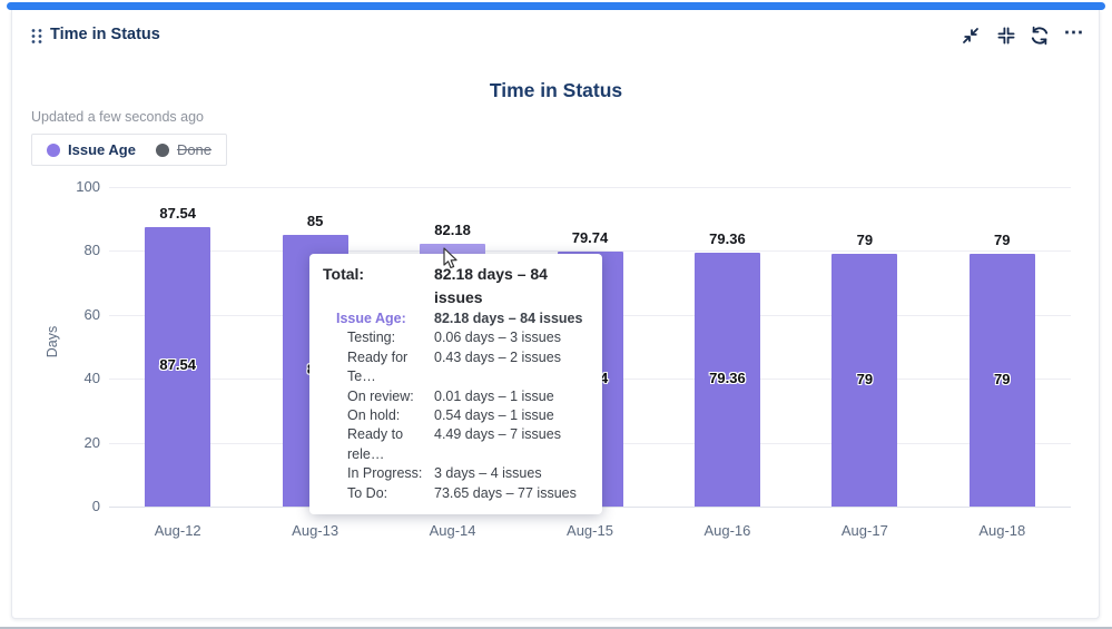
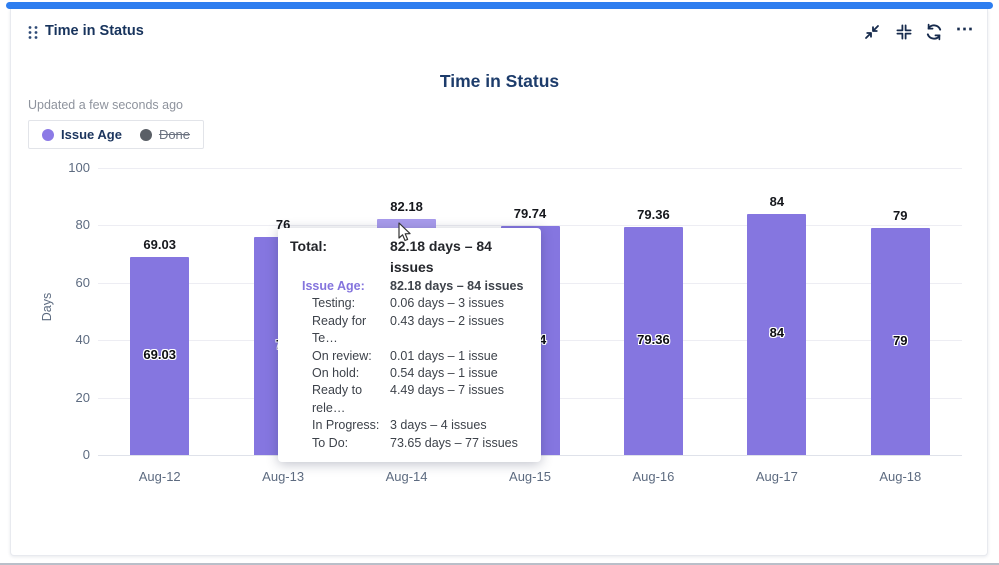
Aug-12: 87.54 -> 69.03
Aug-13: 85 -> 76
Aug-17: 79 -> 84
